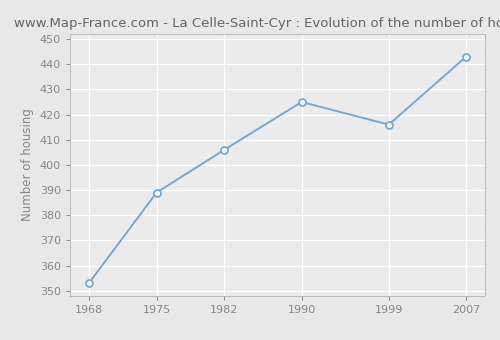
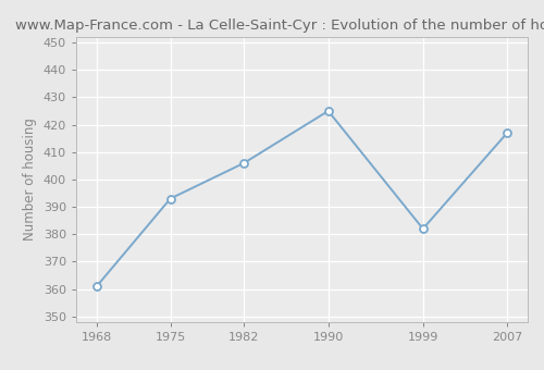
1968: 353 -> 361
1975: 389 -> 393
1999: 416 -> 382
2007: 443 -> 417
